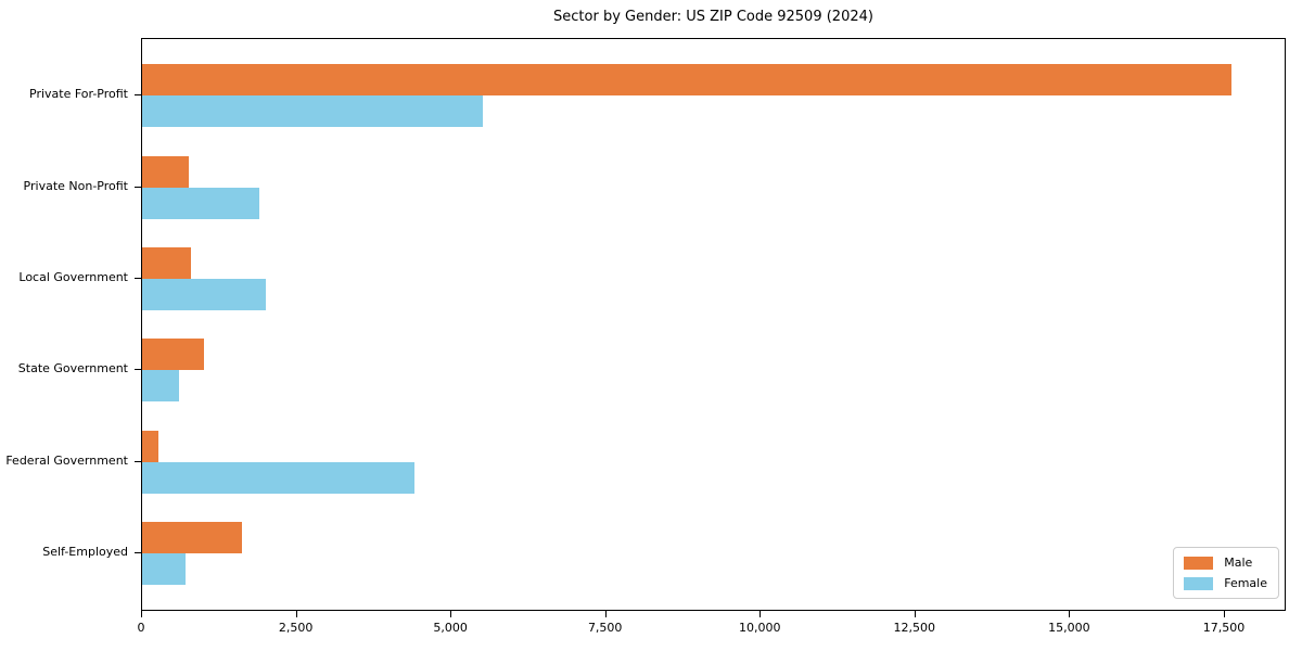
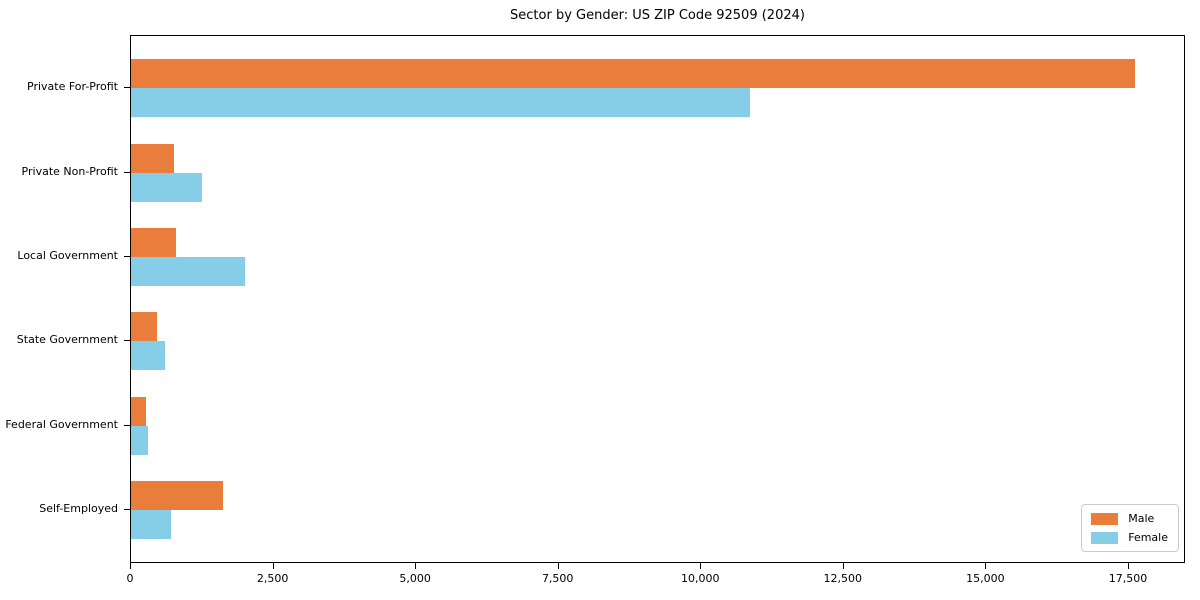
Female/Private For-Profit: 5500 -> 10800
Female/Private Non-Profit: 1900 -> 1200
Male/State Government: 1000 -> 400
Female/Federal Government: 4400 -> 300
